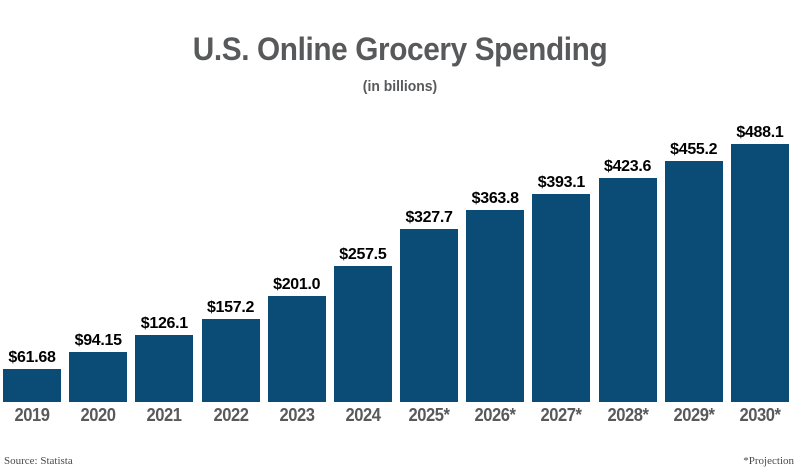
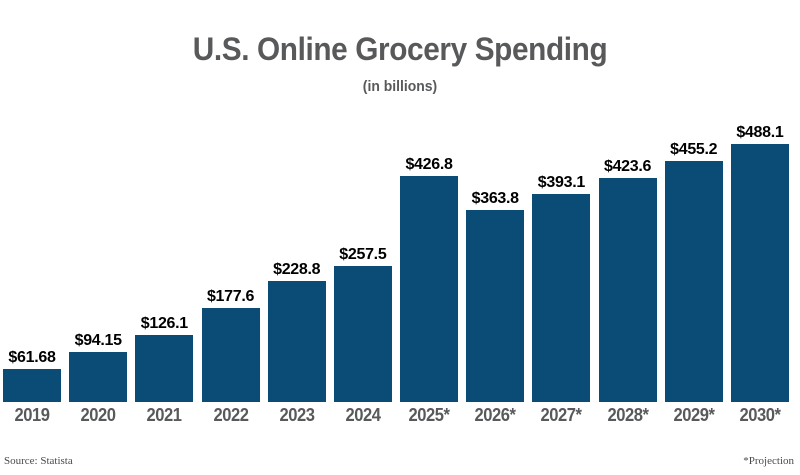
2022: $157.2 -> $177.6
2023: $201.0 -> $228.8
2025*: $327.7 -> $426.8
